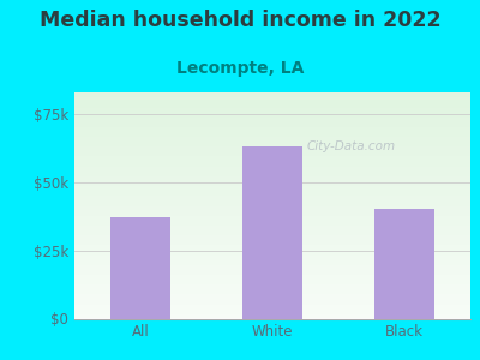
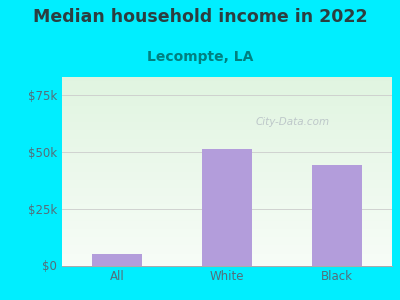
All: $37k -> $5k
White: $63k -> $51k
Black: $40k -> $44k
